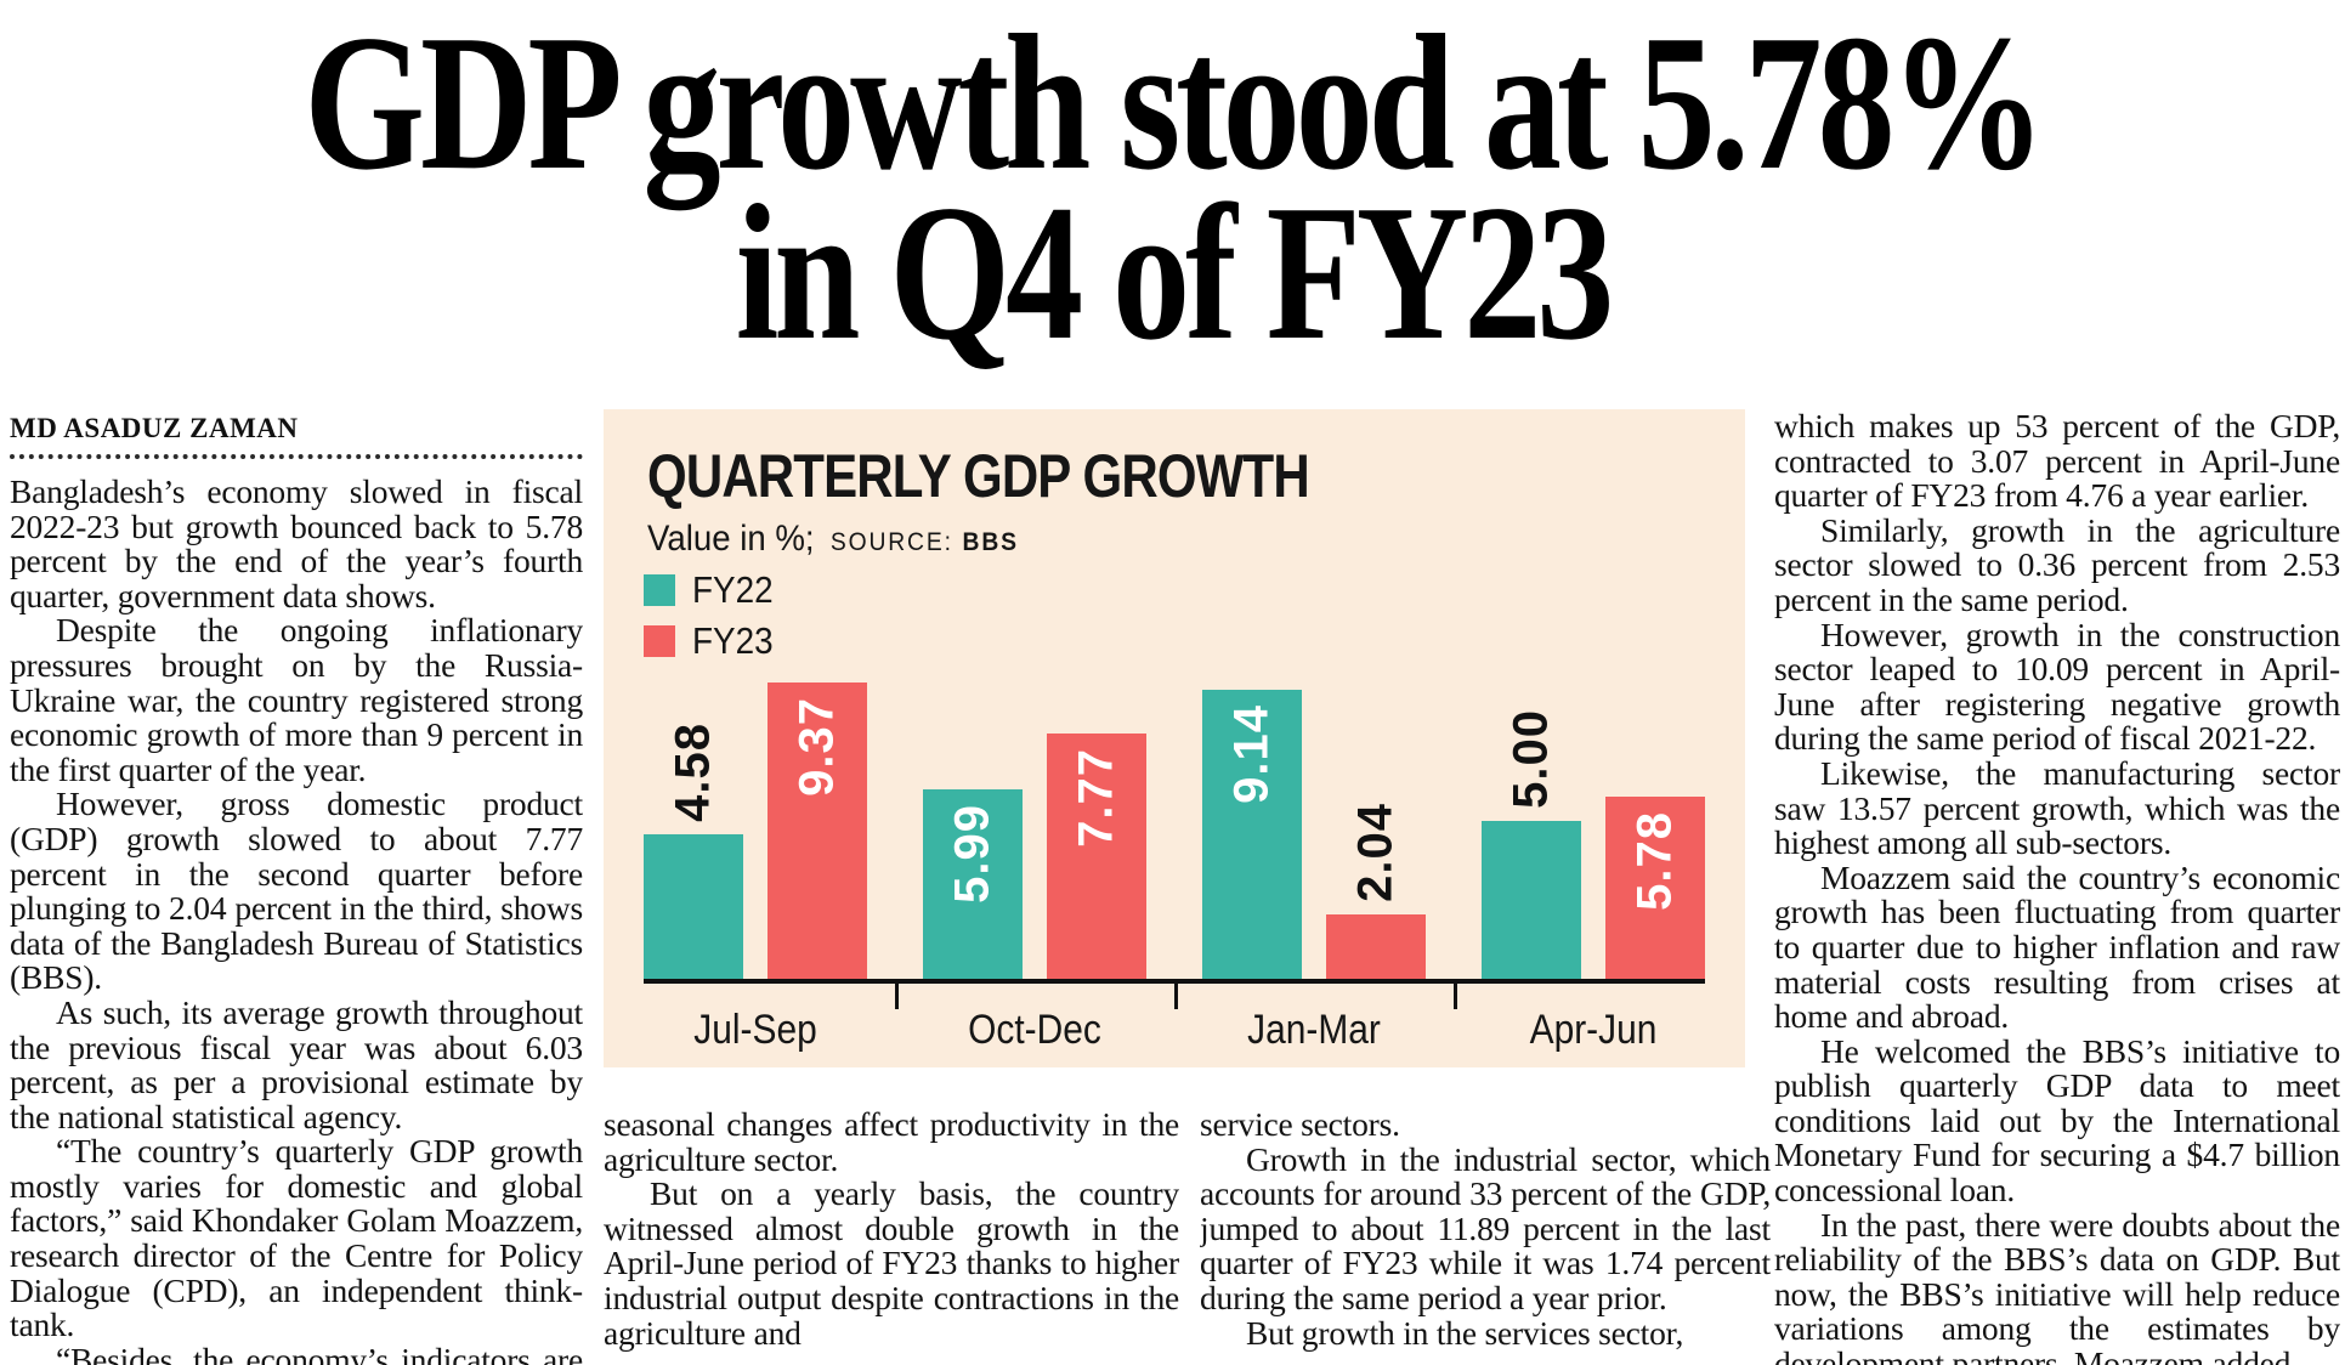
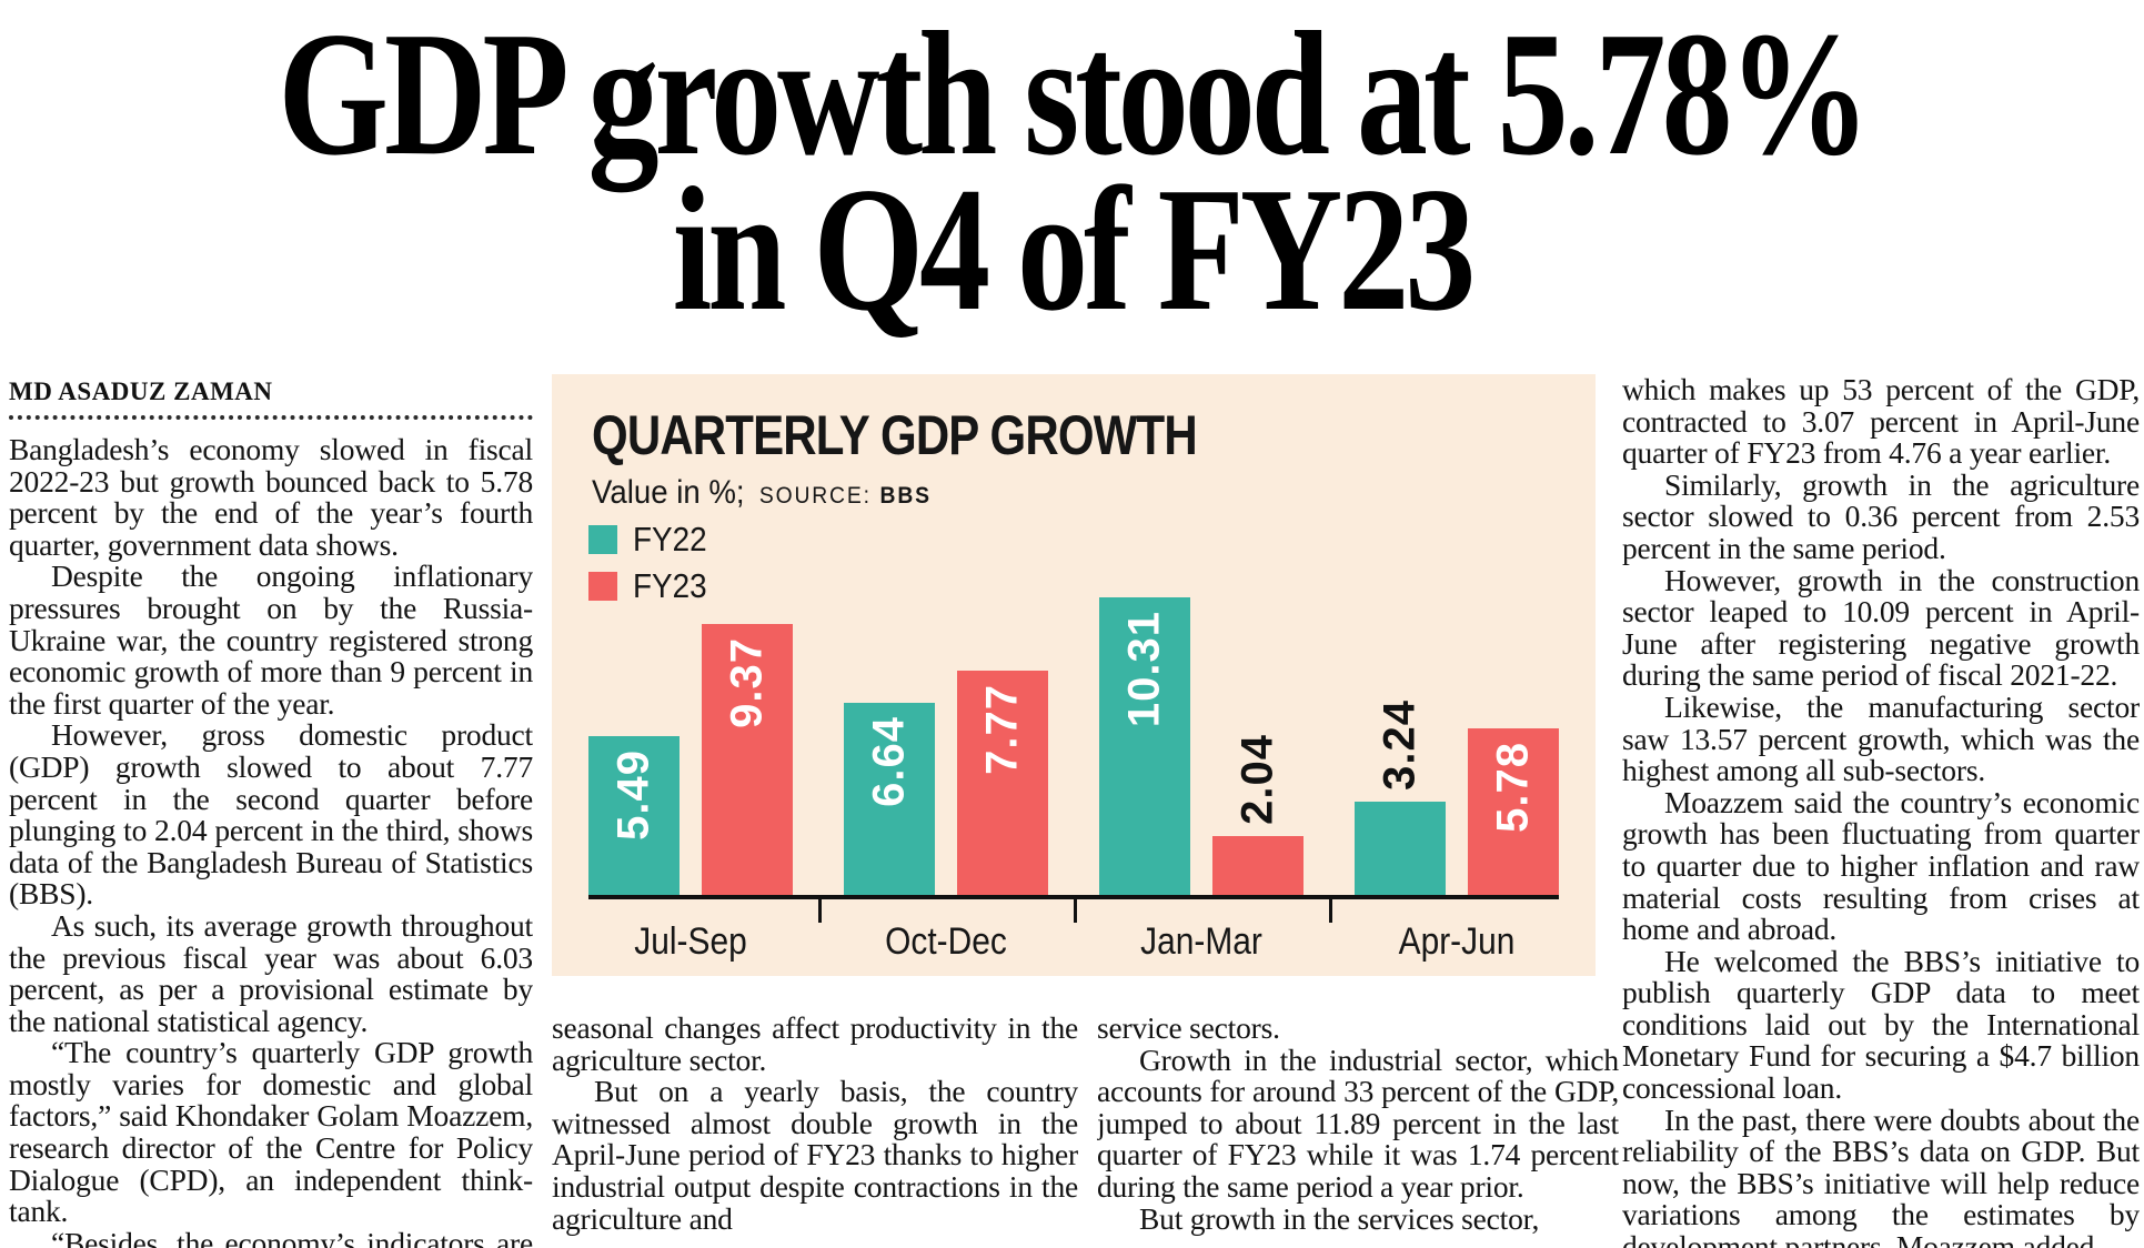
FY22/Jul-Sep: 4.58 -> 5.49
FY22/Oct-Dec: 5.99 -> 6.64
FY22/Jan-Mar: 9.14 -> 10.31
FY22/Apr-Jun: 5.00 -> 3.24
